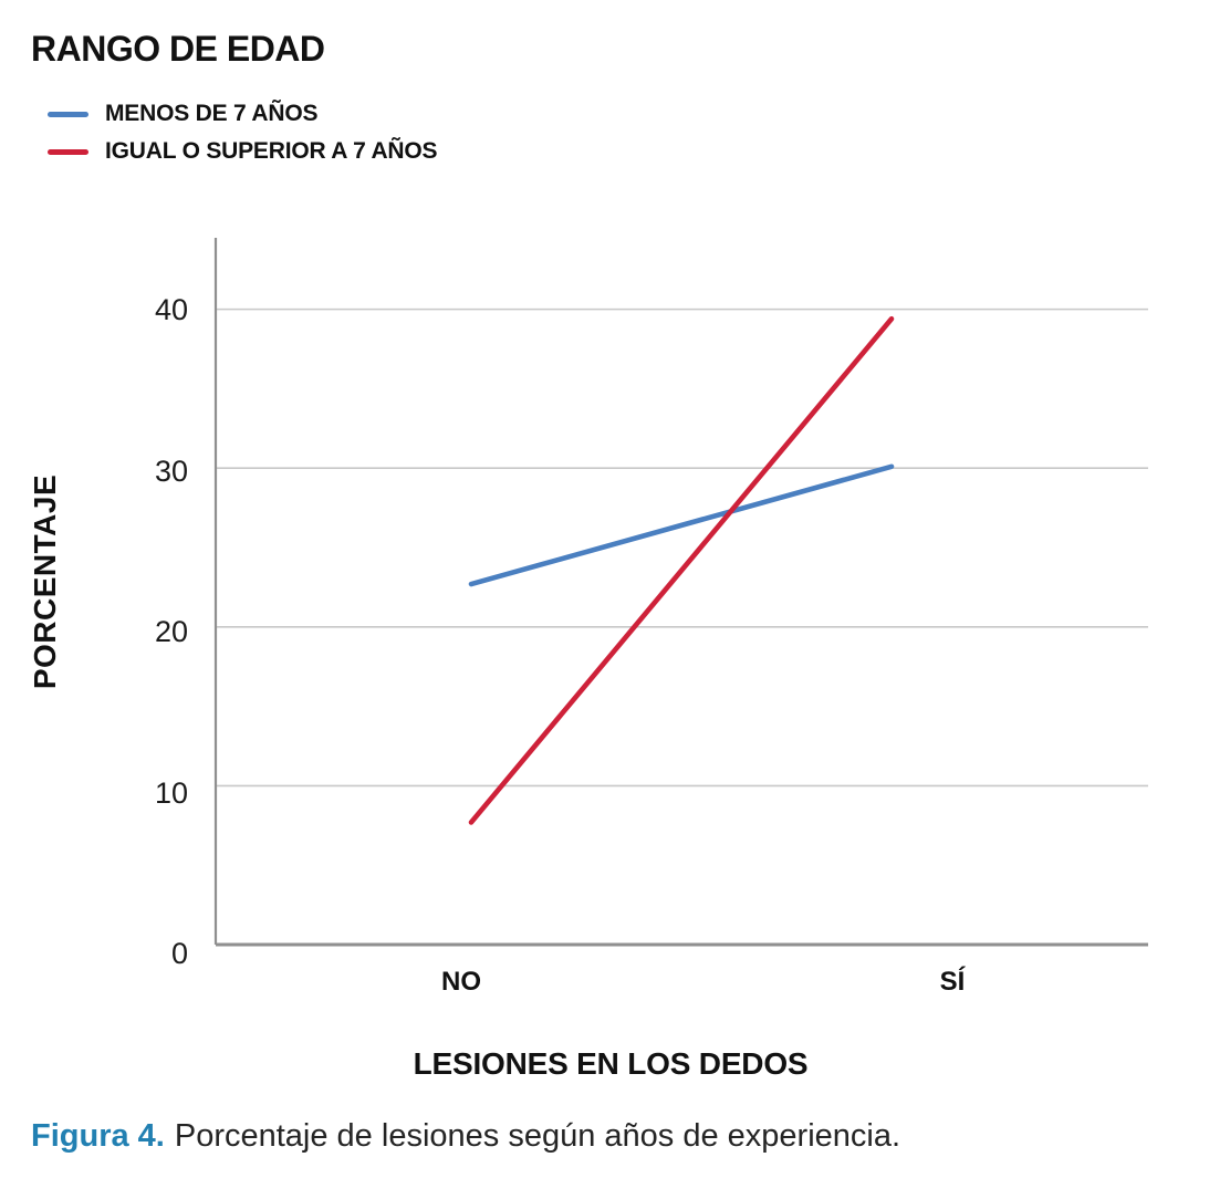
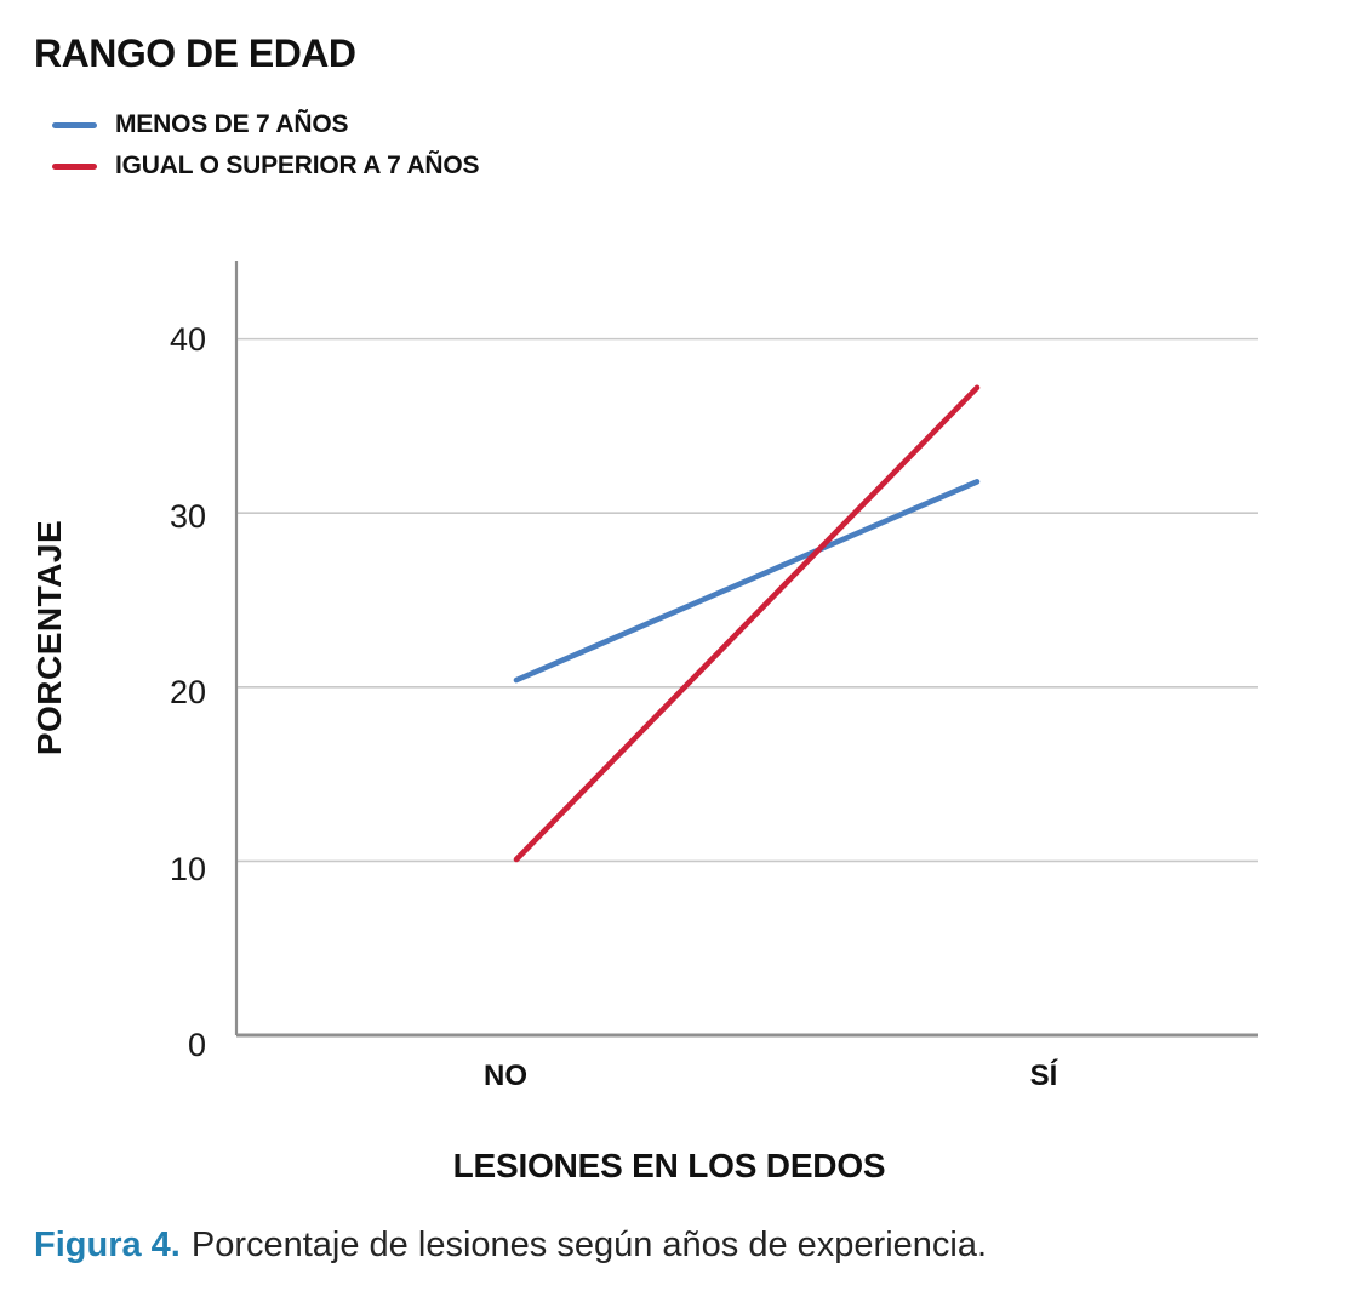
MENOS DE 7 AÑOS/NO: 22.7 -> 20.4
IGUAL O SUPERIOR A 7 AÑOS/NO: 7.7 -> 10.1
MENOS DE 7 AÑOS/SÍ: 30.1 -> 31.8
IGUAL O SUPERIOR A 7 AÑOS/SÍ: 39.4 -> 37.2
